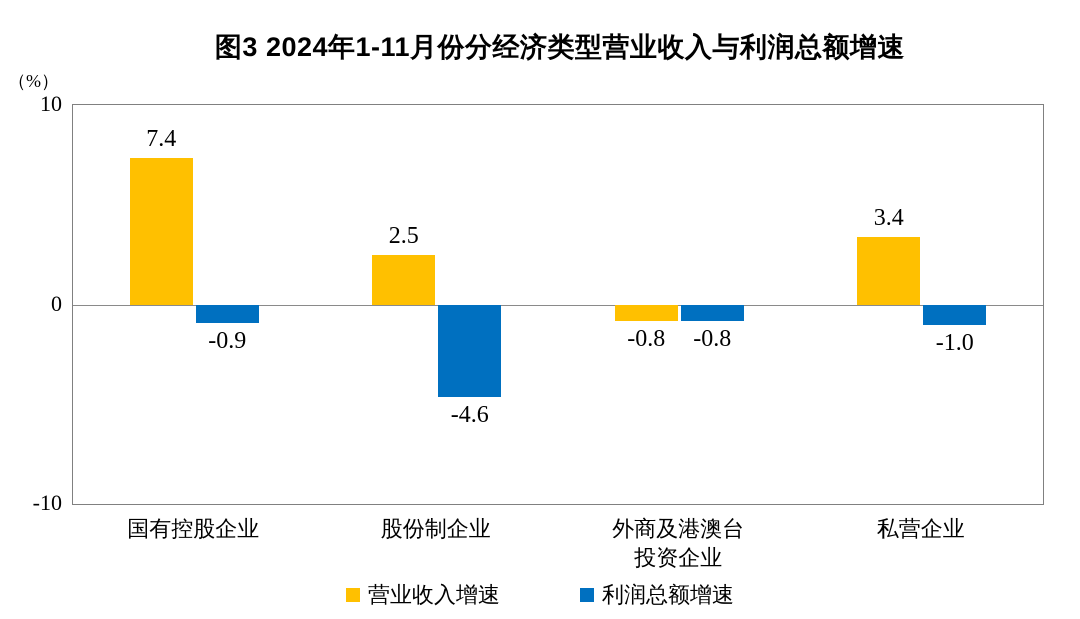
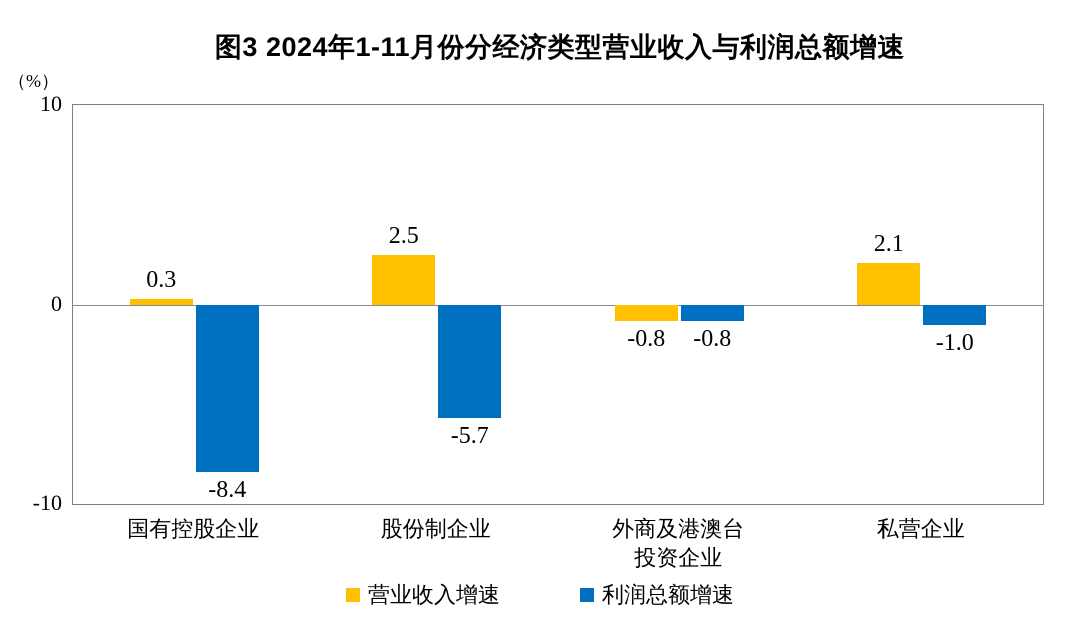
营业收入增速/国有控股企业: 7.4 -> 0.3
利润总额增速/国有控股企业: -0.9 -> -8.4
利润总额增速/股份制企业: -4.6 -> -5.7
营业收入增速/私营企业: 3.4 -> 2.1
